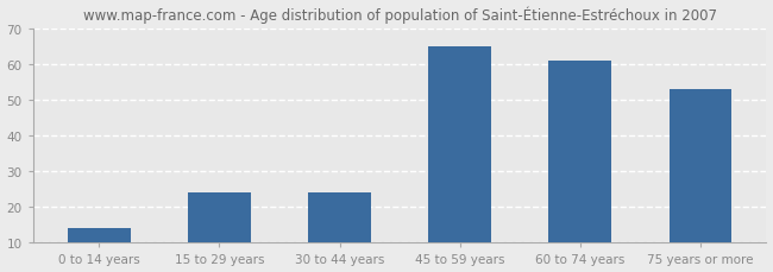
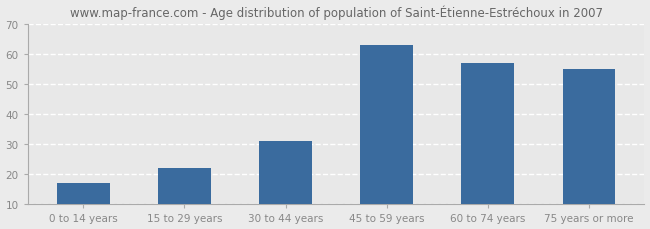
0 to 14 years: 14 -> 17
15 to 29 years: 24 -> 22
30 to 44 years: 24 -> 31
45 to 59 years: 65 -> 63
60 to 74 years: 61 -> 57
75 years or more: 53 -> 55
